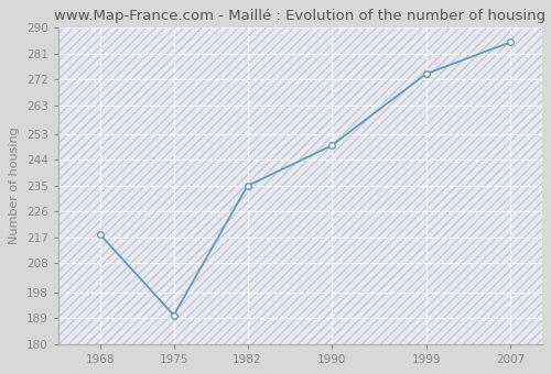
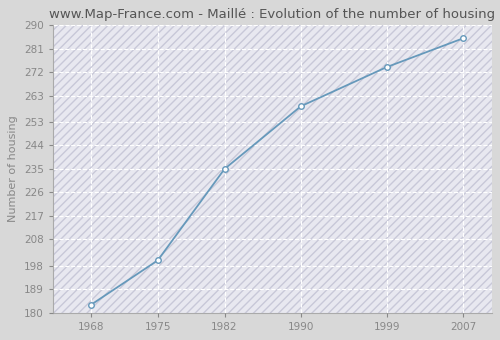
1968: 218 -> 183
1975: 190 -> 200
1990: 249 -> 259
